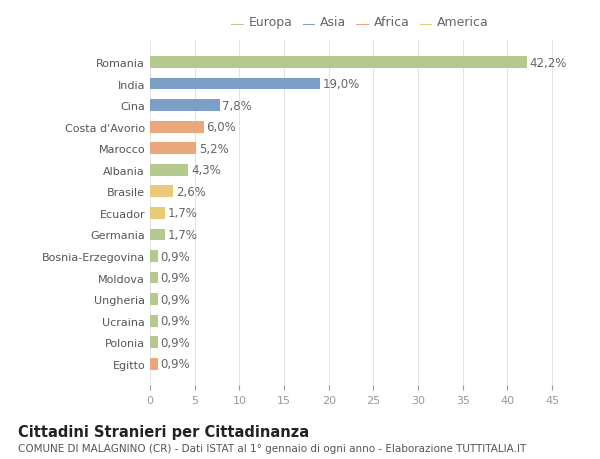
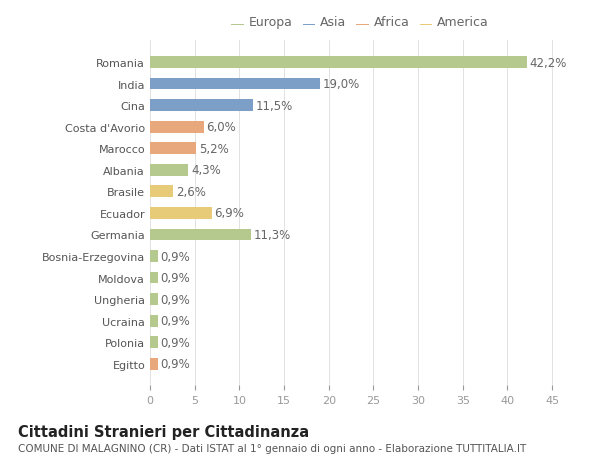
Cina: 7,8% -> 11,5%
Ecuador: 1,7% -> 6,9%
Germania: 1,7% -> 11,3%
